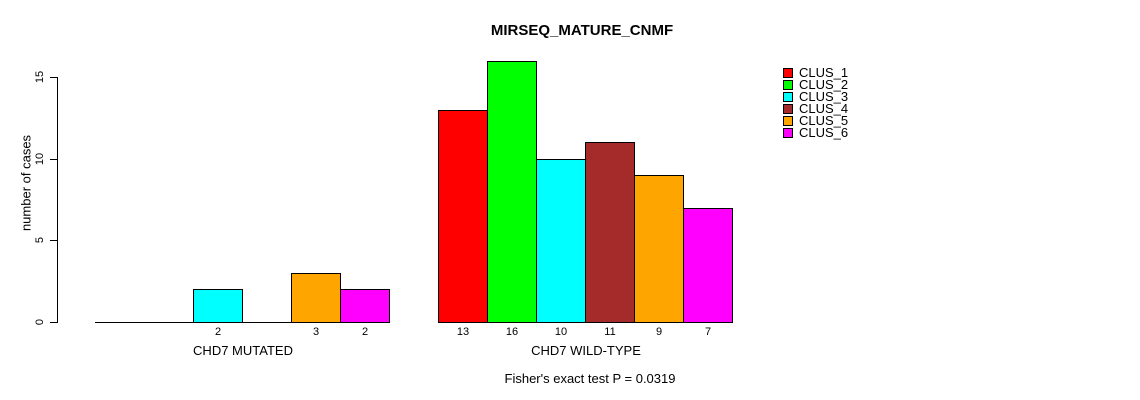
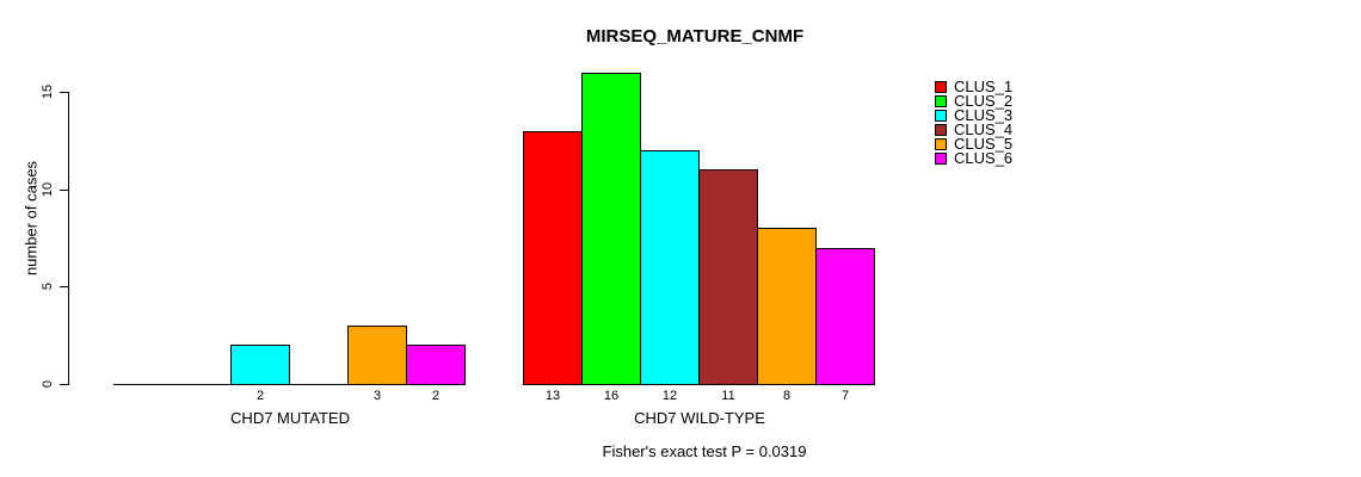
CLUS_3/CHD7 WILD-TYPE: 10 -> 12
CLUS_5/CHD7 WILD-TYPE: 9 -> 8
